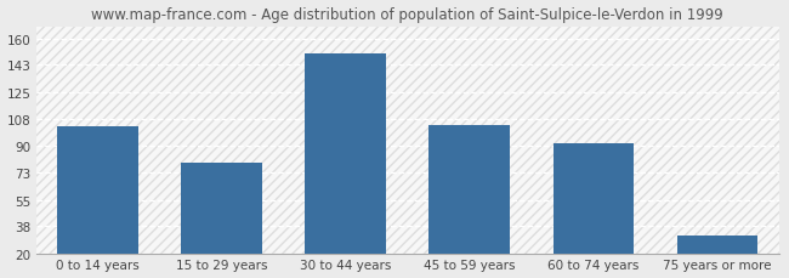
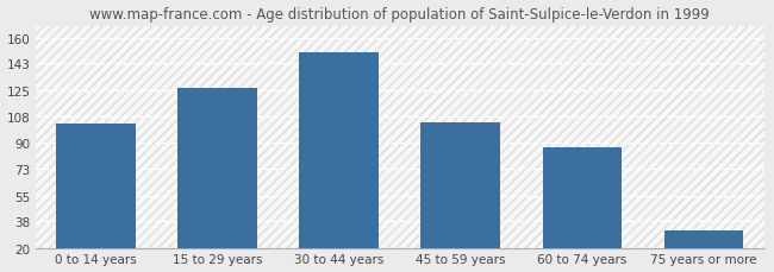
15 to 29 years: 79 -> 127
60 to 74 years: 92 -> 87
